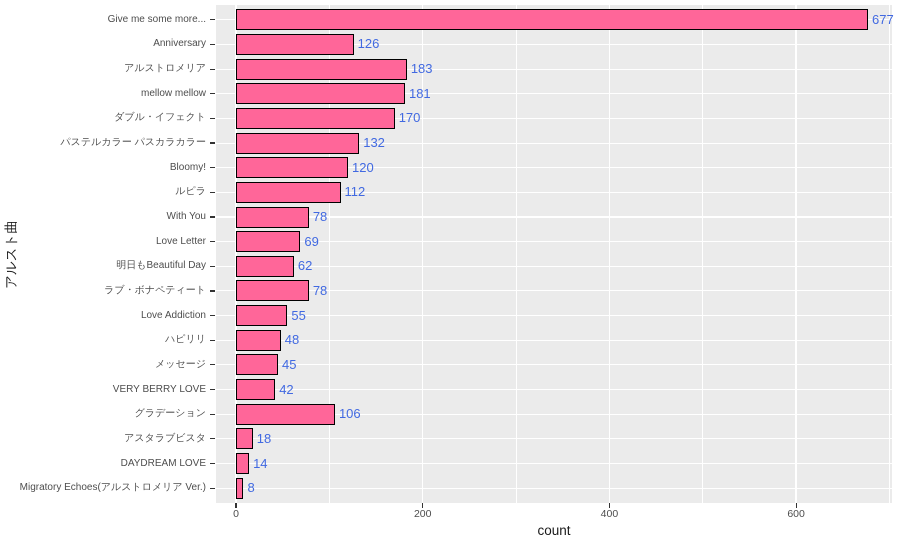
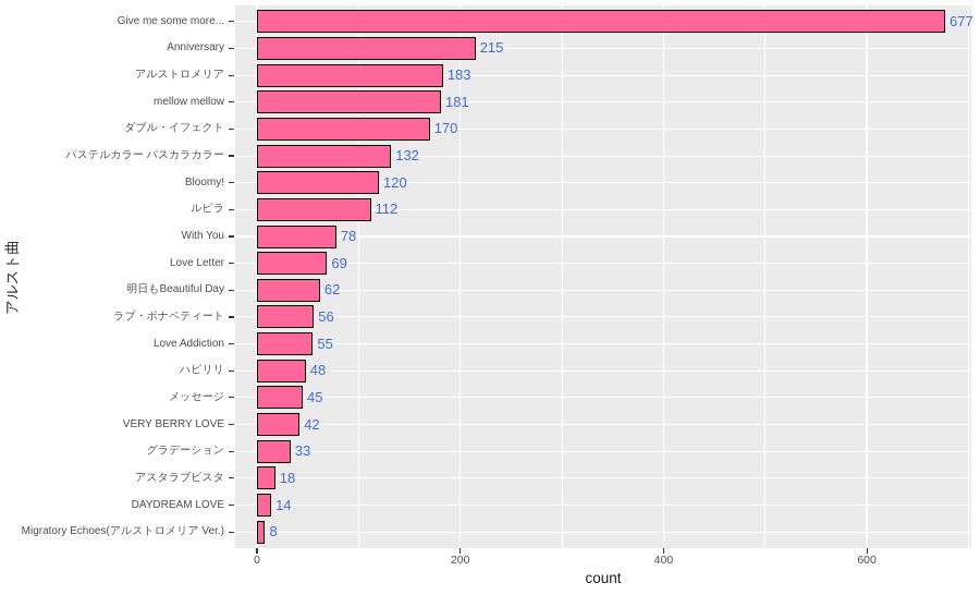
Anniversary: 126 -> 215
ラブ・ボナペティート: 78 -> 56
グラデーション: 106 -> 33
